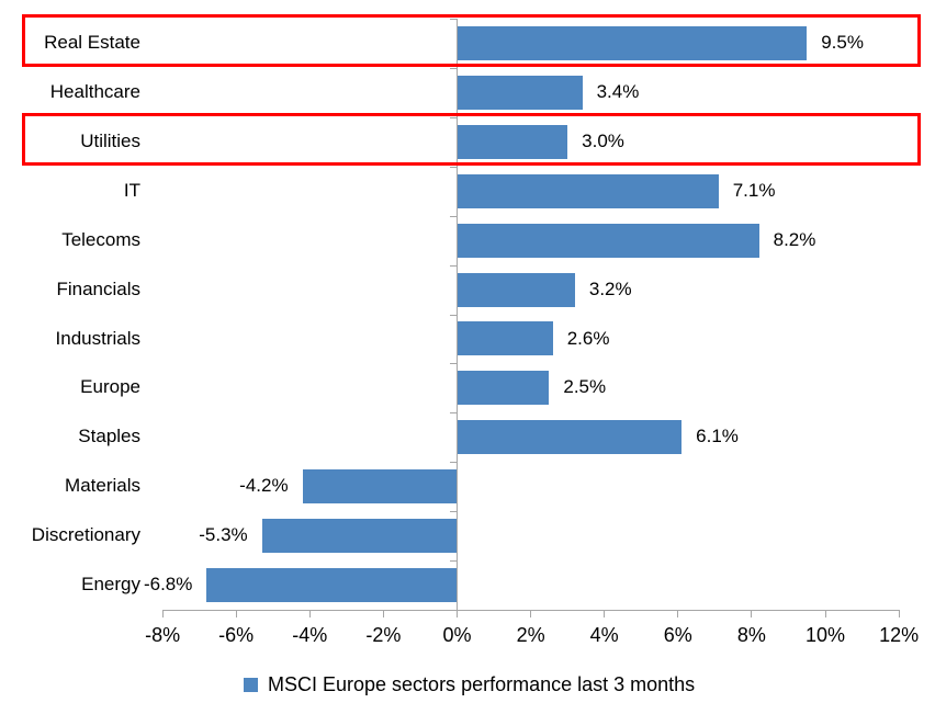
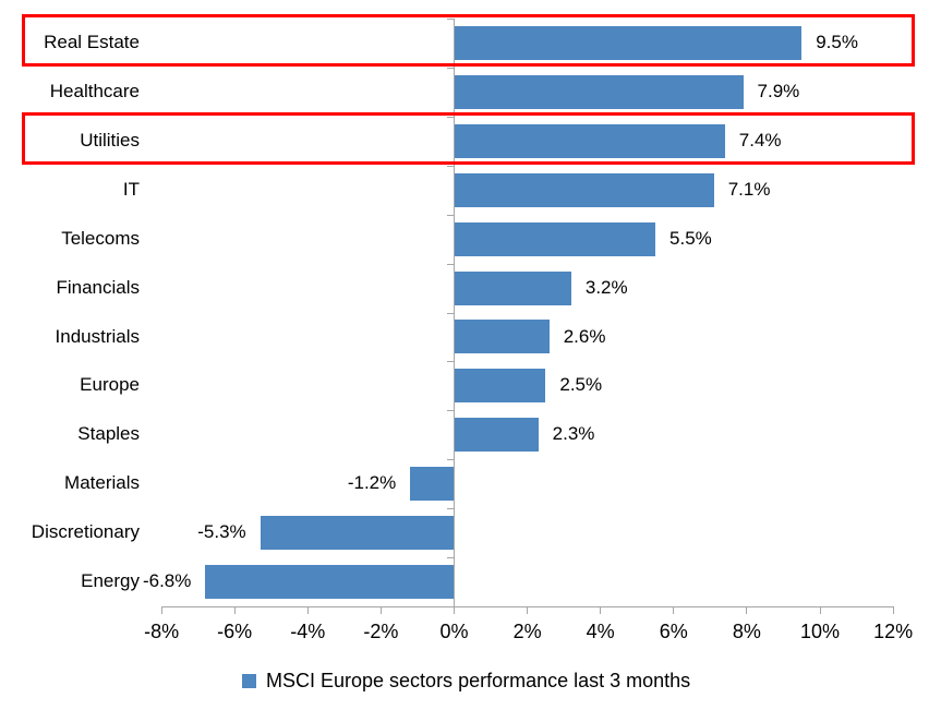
Healthcare: 3.4% -> 7.9%
Utilities: 3.0% -> 7.4%
Telecoms: 8.2% -> 5.5%
Staples: 6.1% -> 2.3%
Materials: -4.2% -> -1.2%
